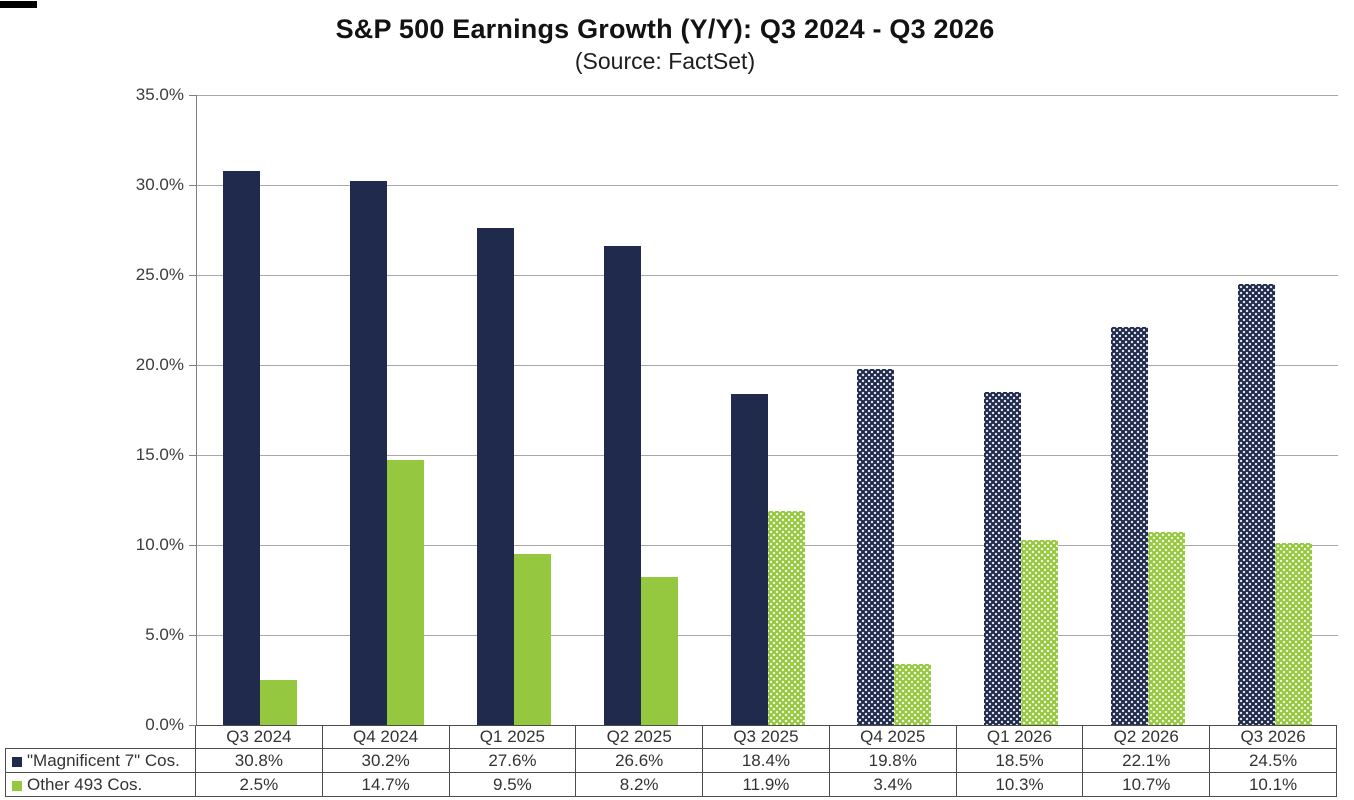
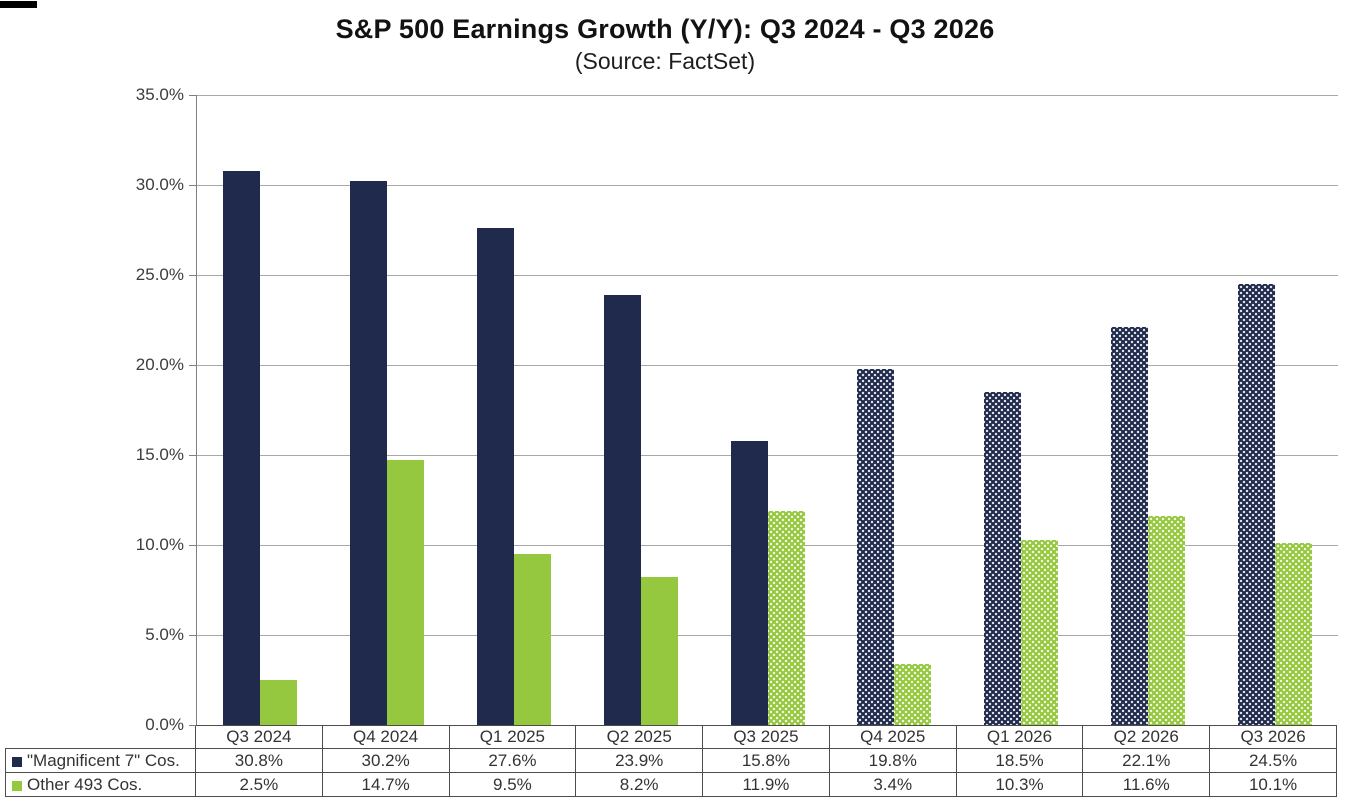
"Magnificent 7" Cos./Q2 2025: 26.6% -> 23.9%
"Magnificent 7" Cos./Q3 2025: 18.4% -> 15.8%
Other 493 Cos./Q2 2026: 10.7% -> 11.6%
